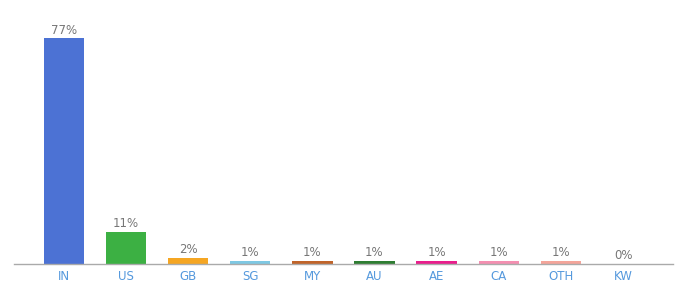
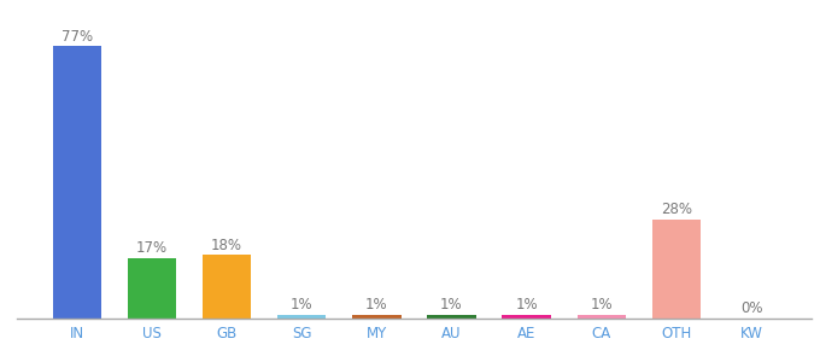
US: 11% -> 17%
GB: 2% -> 18%
OTH: 1% -> 28%
